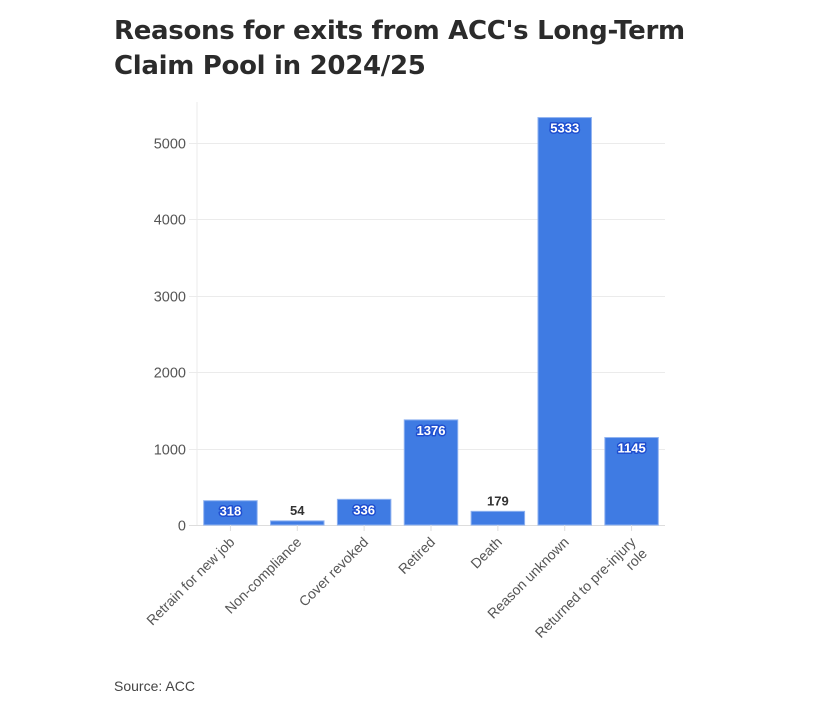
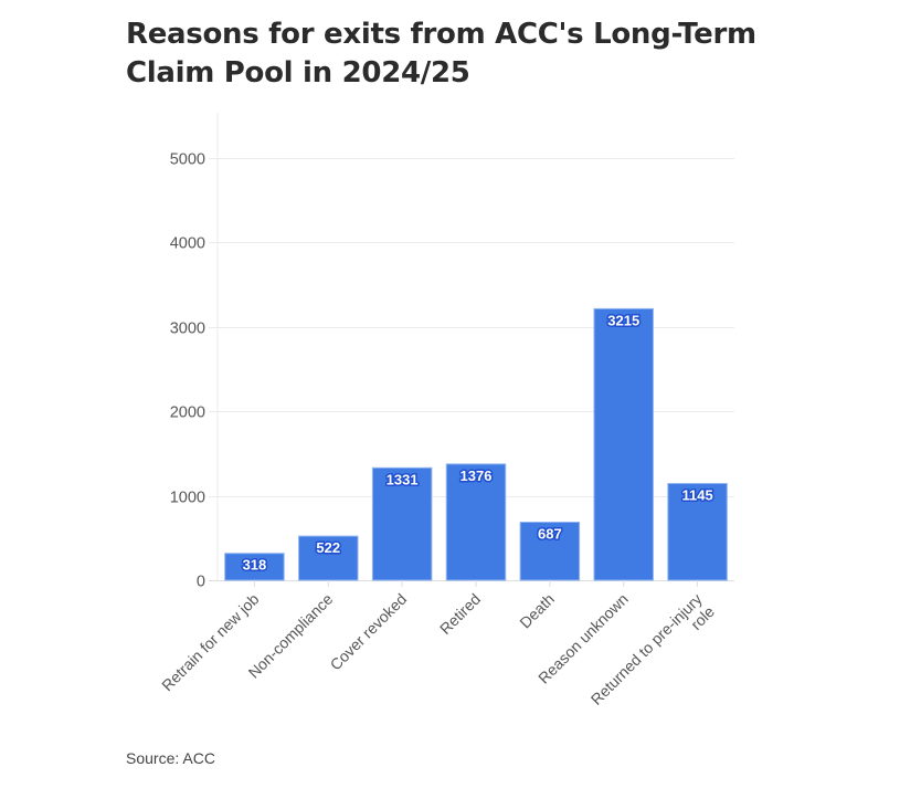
Non-compliance: 54 -> 522
Cover revoked: 336 -> 1331
Death: 179 -> 687
Reason unknown: 5333 -> 3215
